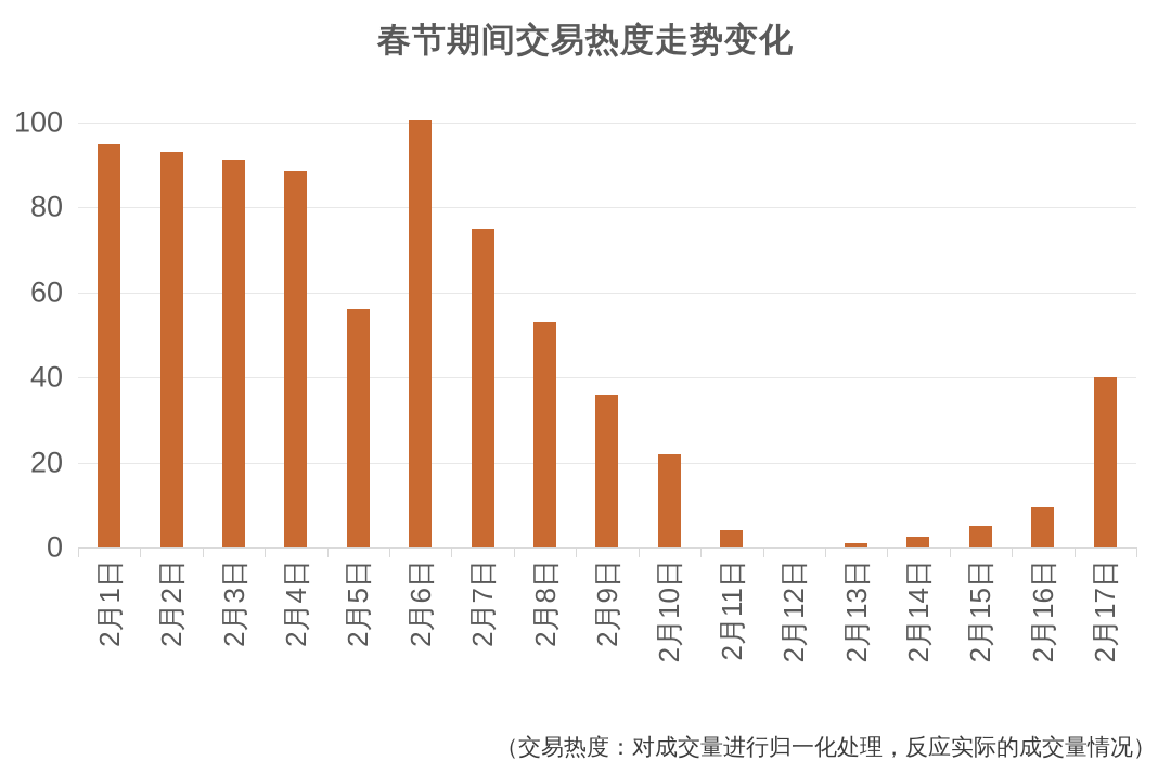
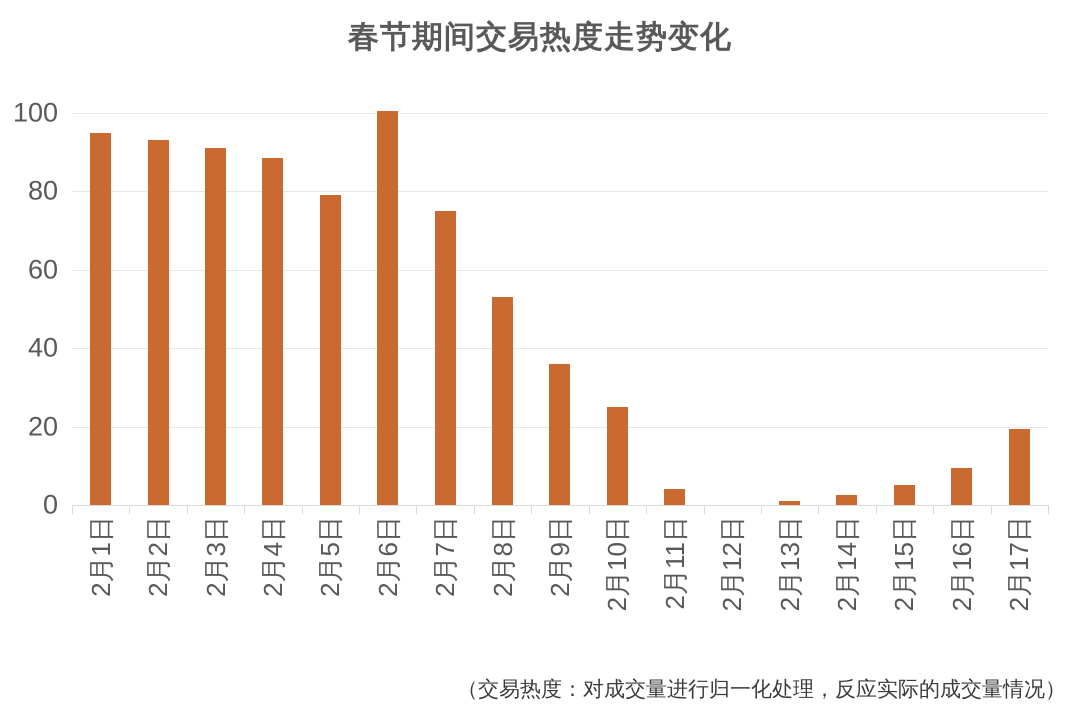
2月5日: 56 -> 79
2月10日: 22 -> 25
2月17日: 40 -> 20
